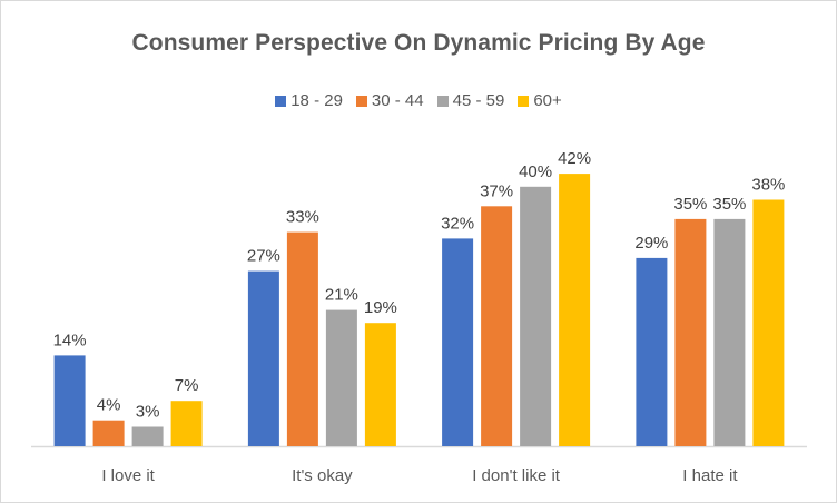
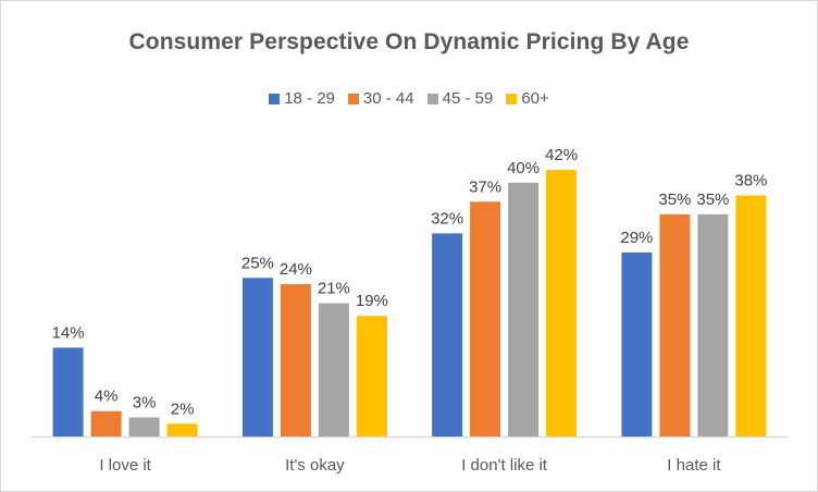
60+/I love it: 7% -> 2%
18 - 29/It's okay: 27% -> 25%
30 - 44/It's okay: 33% -> 24%
